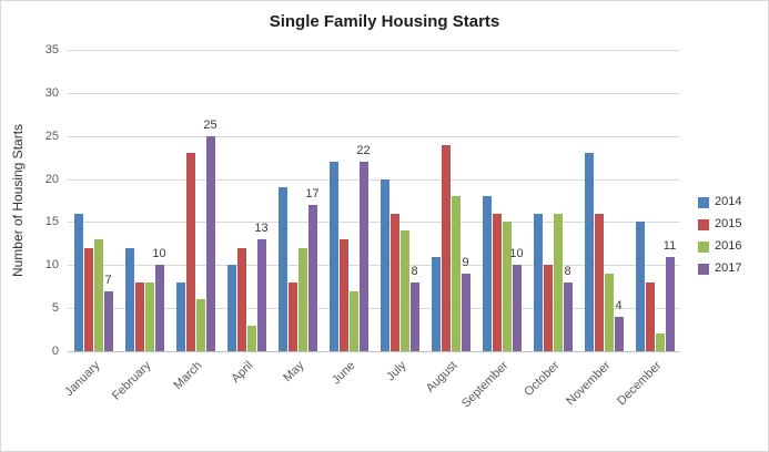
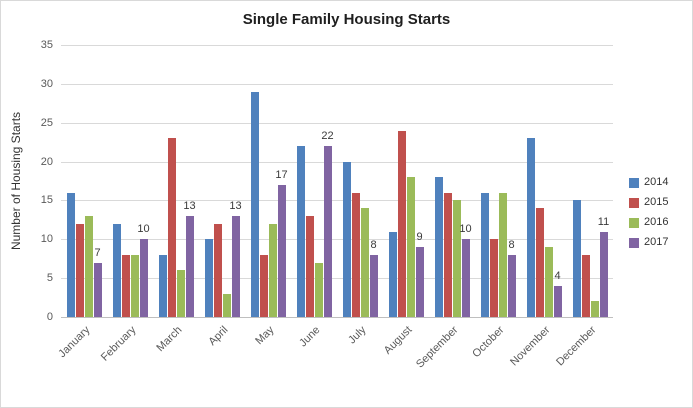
2017/March: 25 -> 13
2014/May: 19 -> 29
2015/November: 16 -> 14
